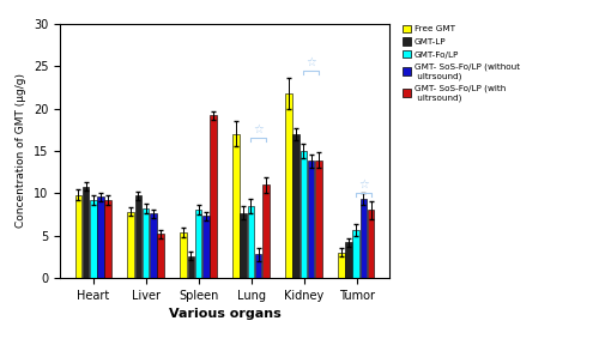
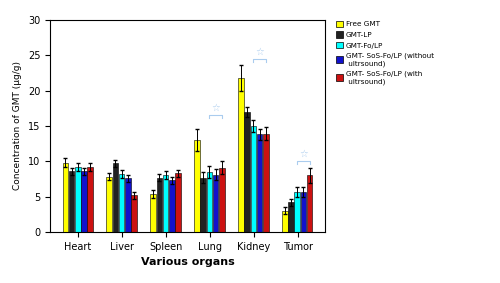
GMT-LP/Heart: 10.8 -> 8.6
GMT- SoS-Fo/LP (without ultrsound)/Heart: 9.6 -> 8.6
GMT-LP/Spleen: 2.6 -> 7.7
GMT- SoS-Fo/LP (with ultrsound)/Spleen: 19.2 -> 8.3
Free GMT/Lung: 17.0 -> 13.0
GMT- SoS-Fo/LP (without ultrsound)/Lung: 2.8 -> 8.1
GMT- SoS-Fo/LP (with ultrsound)/Lung: 11.0 -> 9.1
GMT- SoS-Fo/LP (without ultrsound)/Tumor: 9.4 -> 5.6
